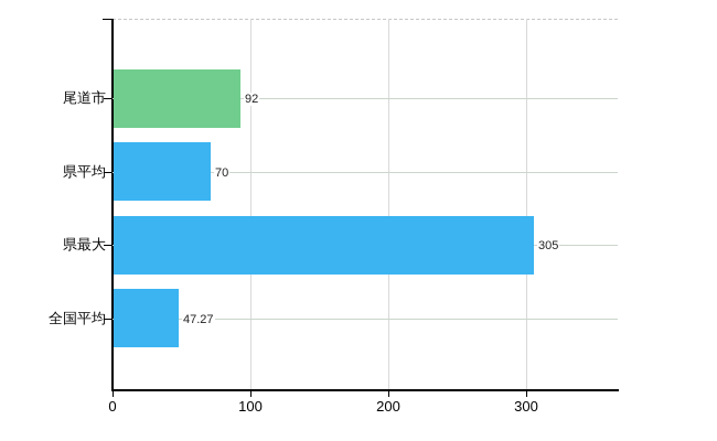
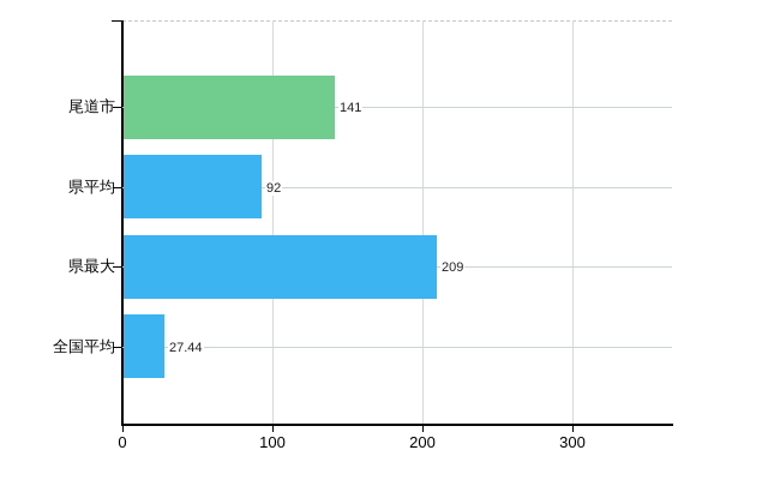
尾道市: 92 -> 141
県平均: 70 -> 92
県最大: 305 -> 209
全国平均: 47.27 -> 27.44
